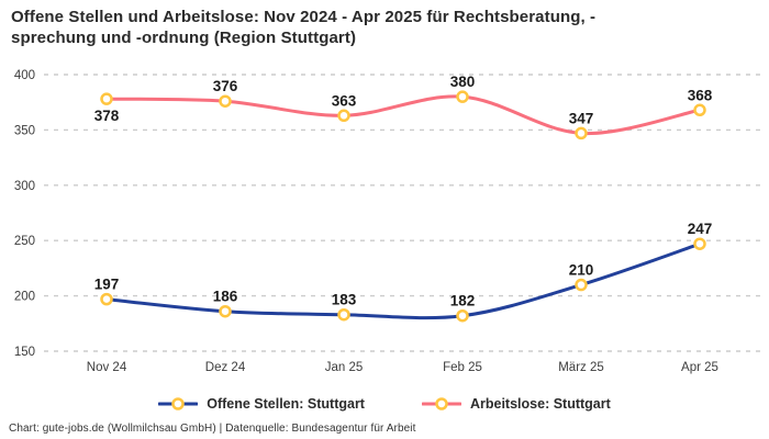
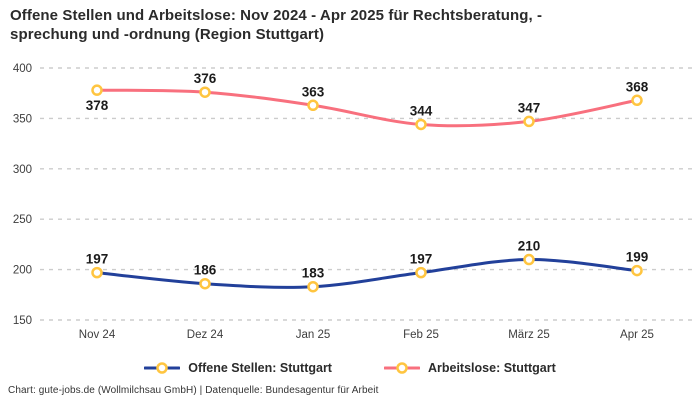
Offene Stellen: Stuttgart/Feb 25: 182 -> 197
Arbeitslose: Stuttgart/Feb 25: 380 -> 344
Offene Stellen: Stuttgart/Apr 25: 247 -> 199
